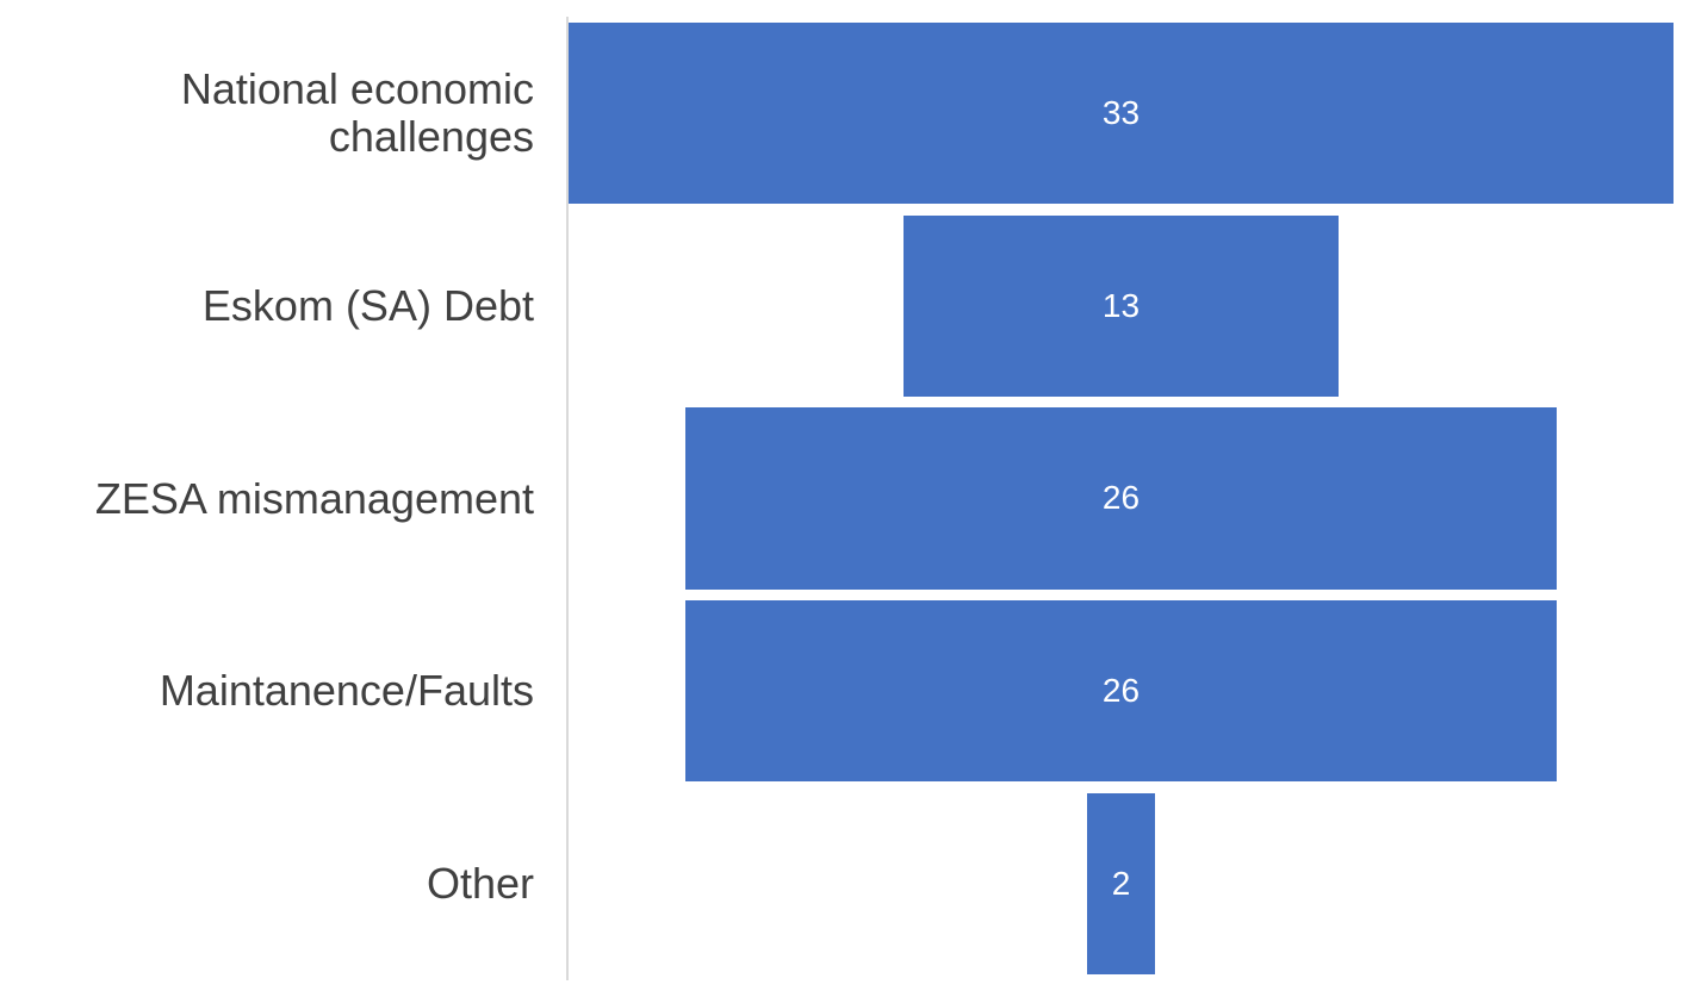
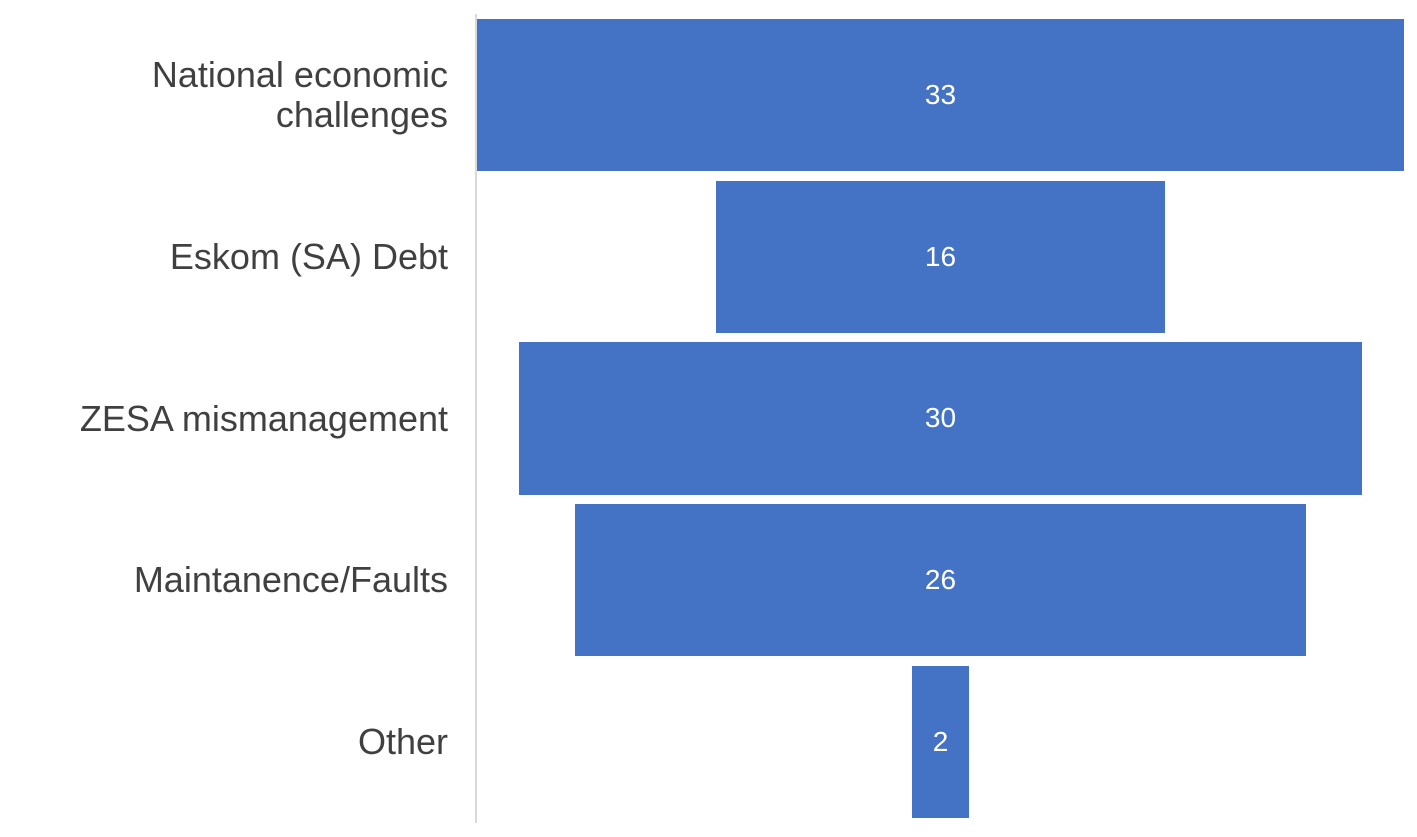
Eskom (SA) Debt: 13 -> 16
ZESA mismanagement: 26 -> 30
